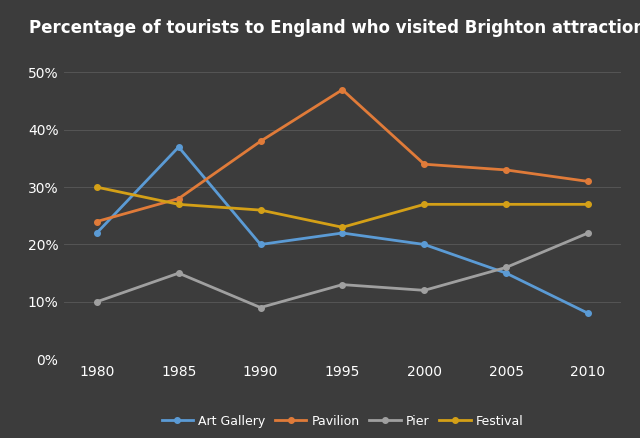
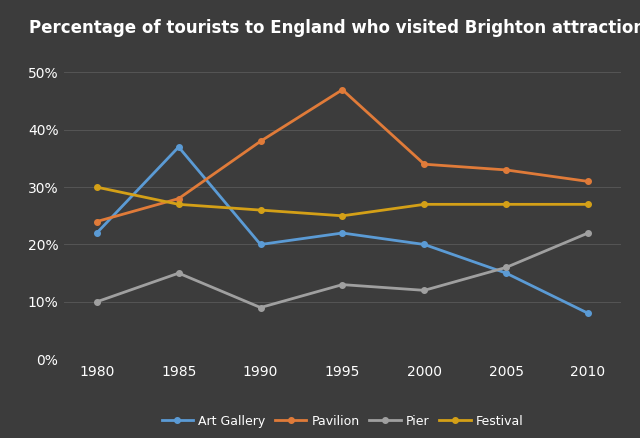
Festival/1995: 23% -> 25%
